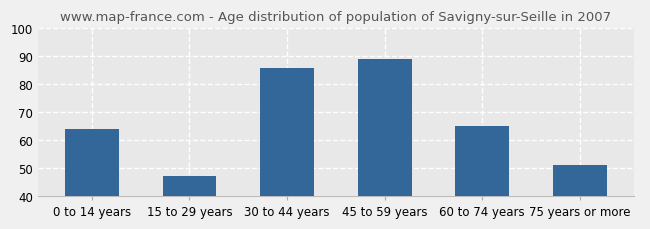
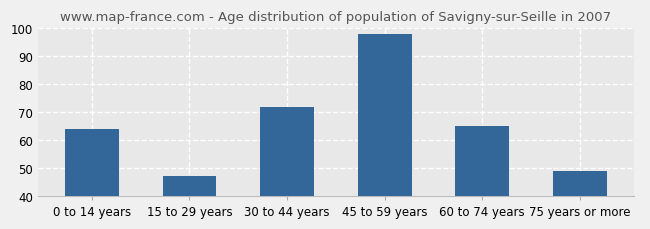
30 to 44 years: 86 -> 72
45 to 59 years: 89 -> 98
75 years or more: 51 -> 49
